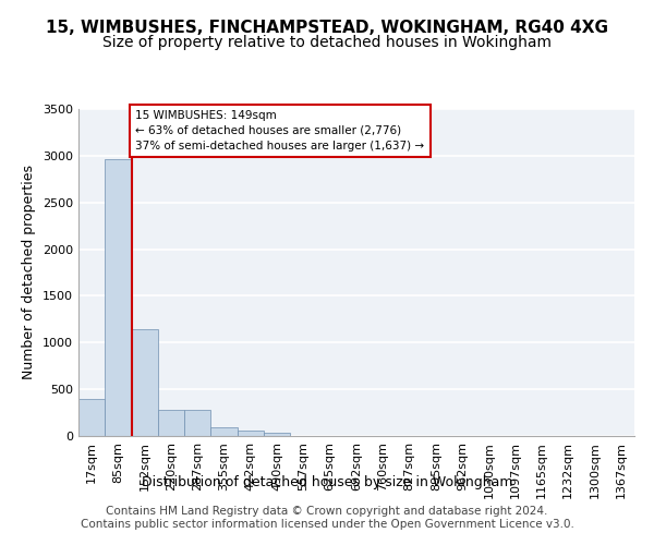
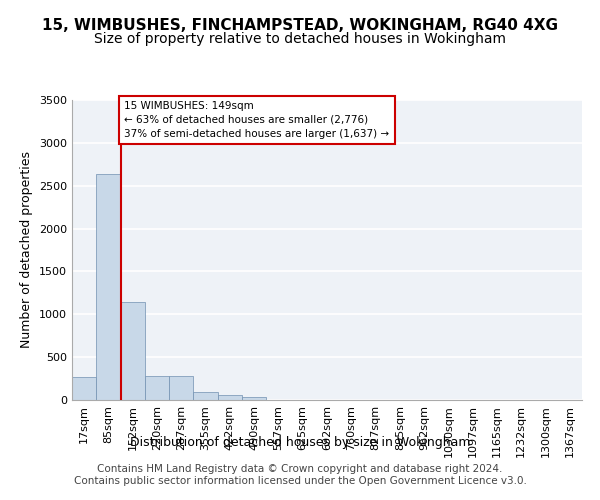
17sqm: 400 -> 270
85sqm: 2960 -> 2640
